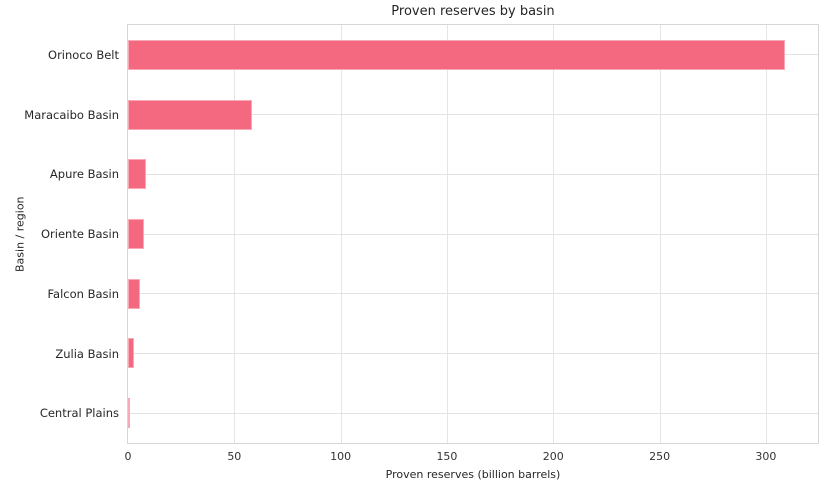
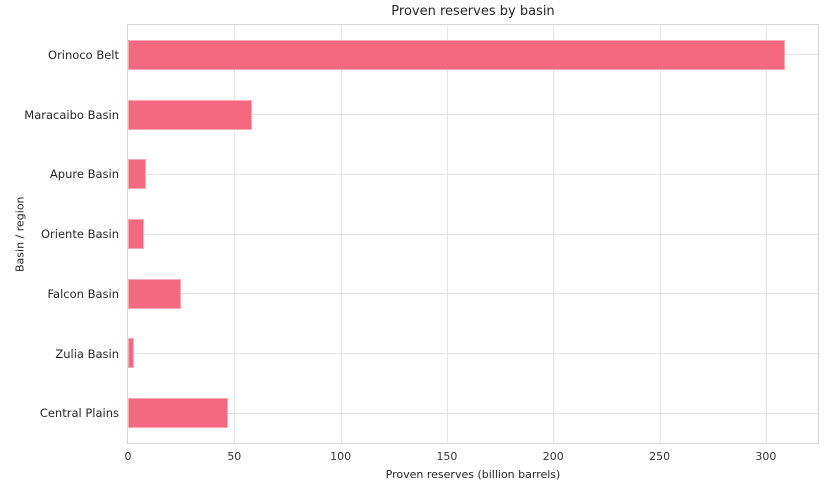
Falcon Basin: 6 -> 25
Central Plains: 1 -> 47
